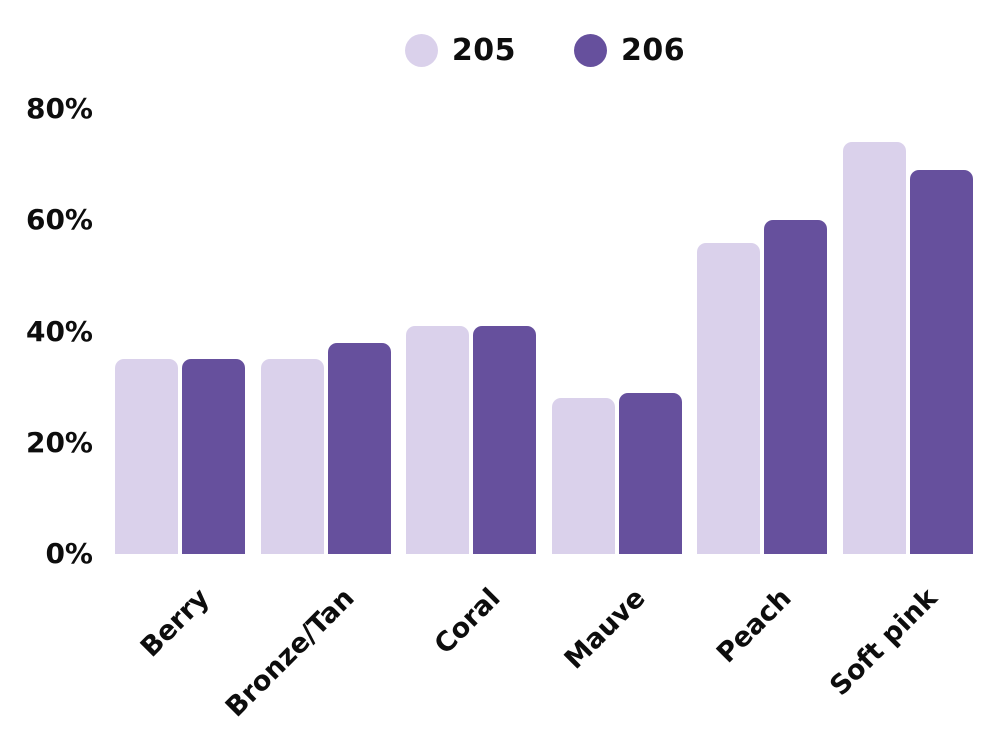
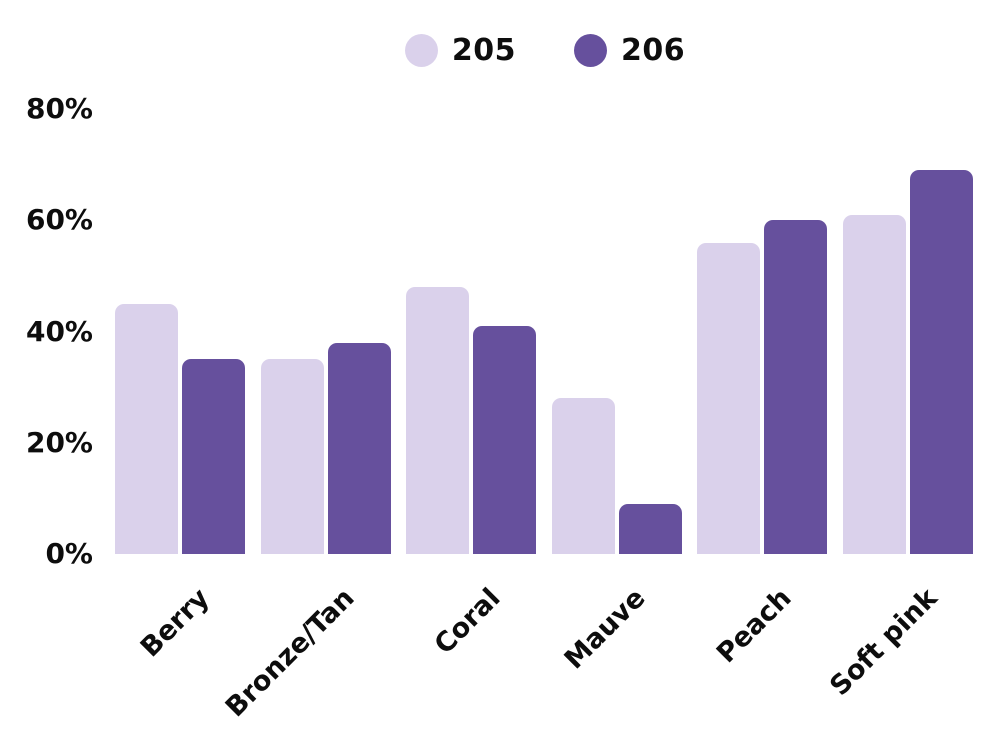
205/Berry: 35% -> 45%
205/Coral: 41% -> 48%
206/Mauve: 29% -> 9%
205/Soft pink: 74% -> 61%
